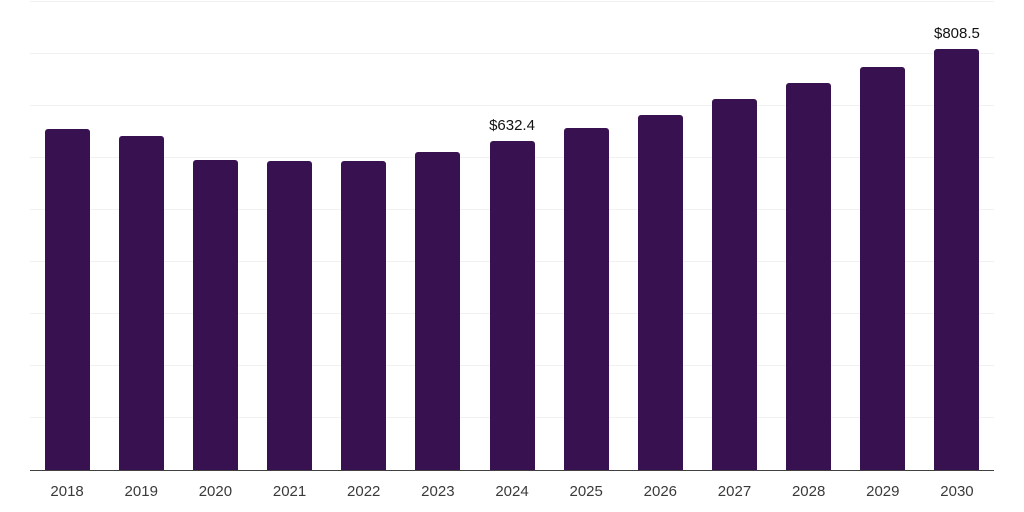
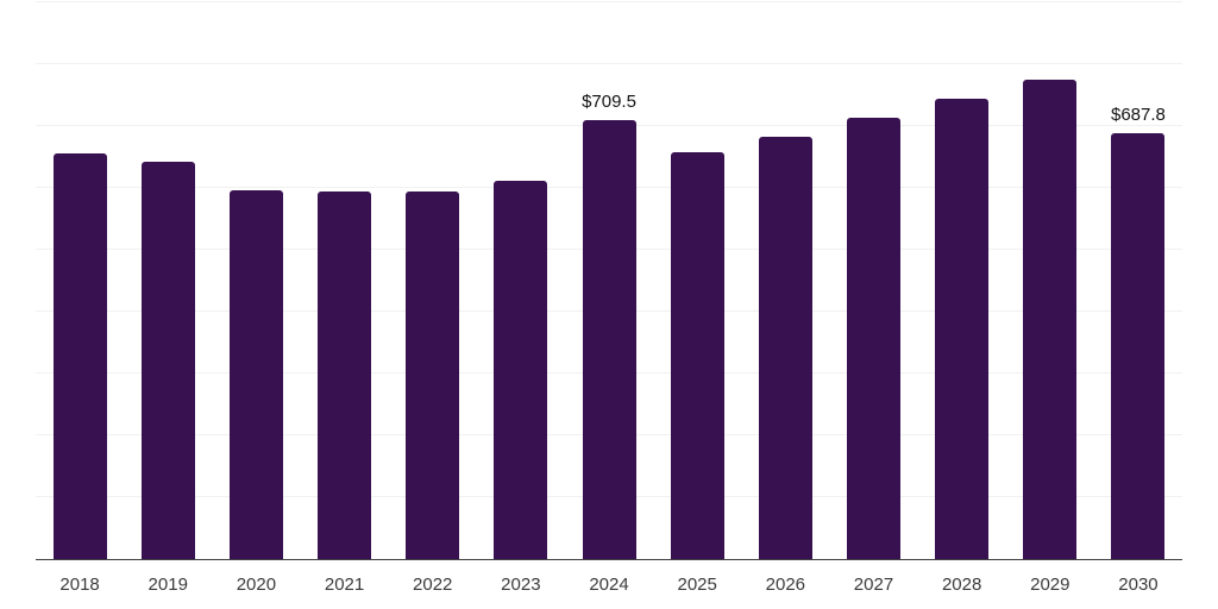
2024: $632.4 -> $709.5
2030: $808.5 -> $687.8
